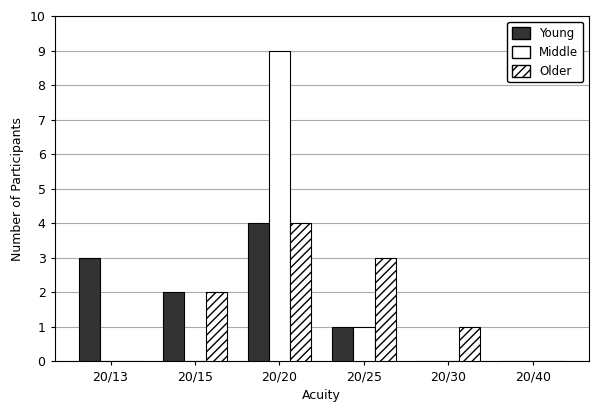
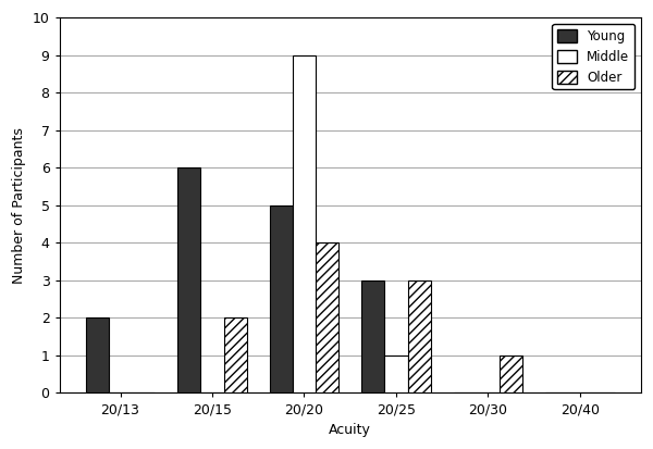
Young/20/13: 3 -> 2
Young/20/15: 2 -> 6
Young/20/20: 4 -> 5
Young/20/25: 1 -> 3
